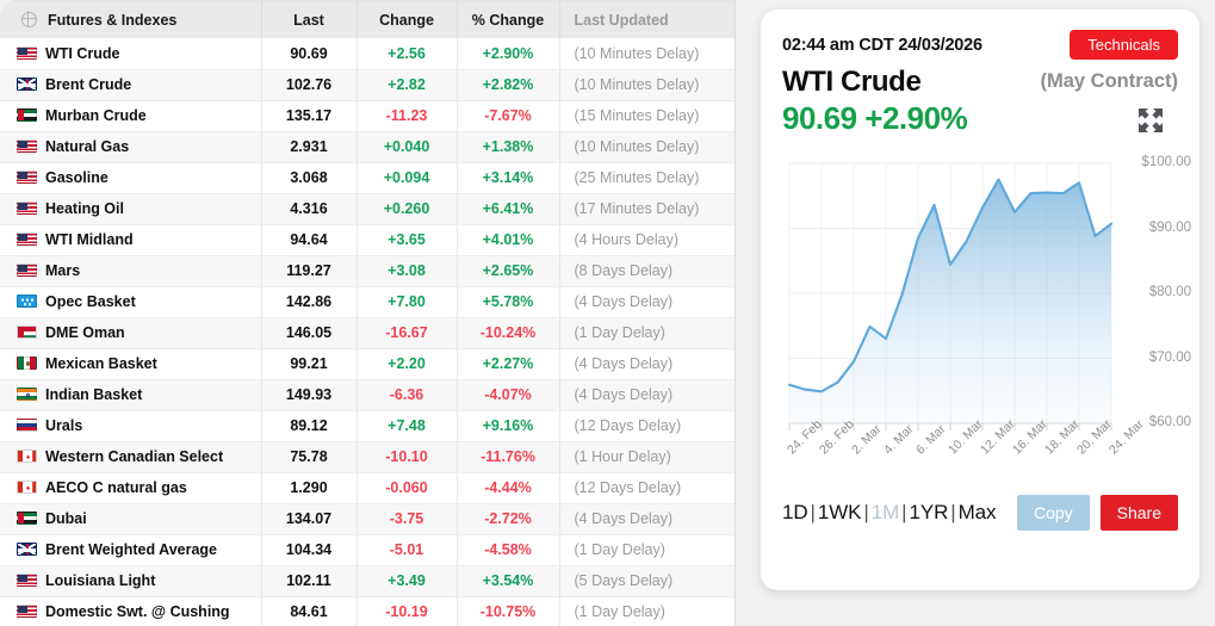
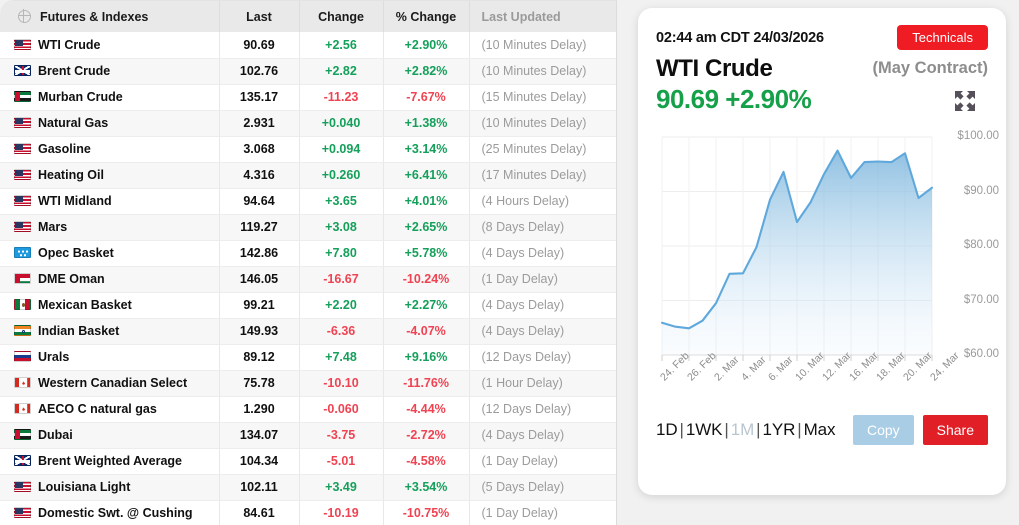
4. Mar: $73 -> $75
